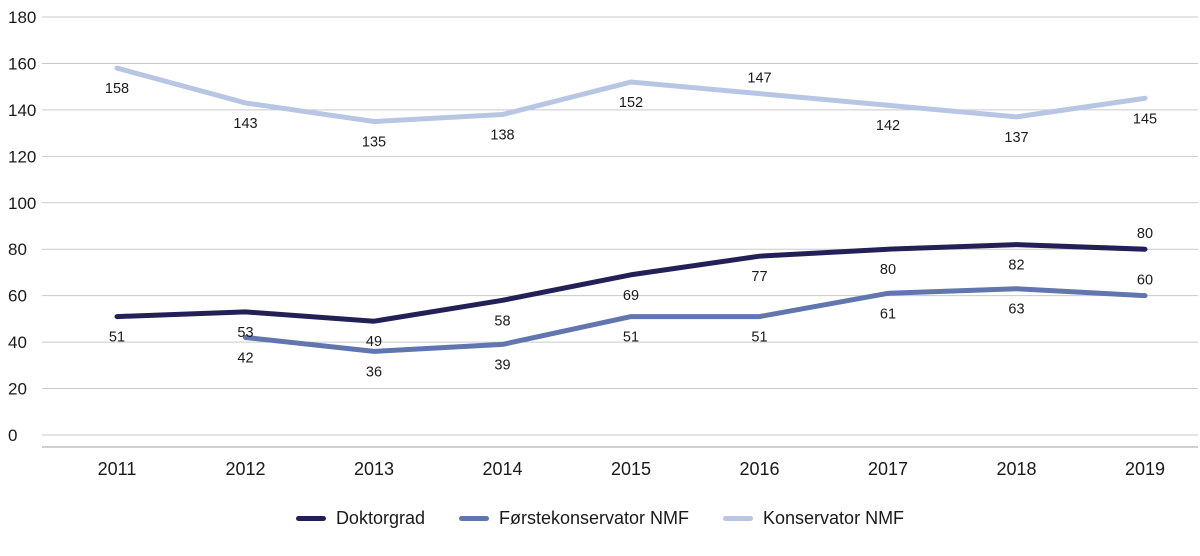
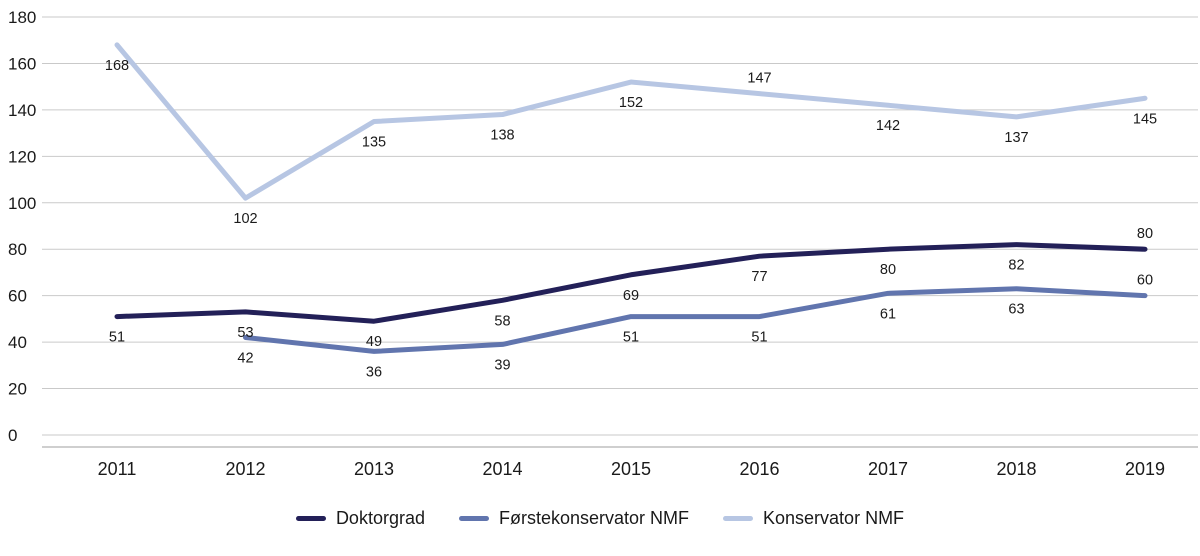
Konservator NMF/2011: 158 -> 168
Konservator NMF/2012: 143 -> 102
